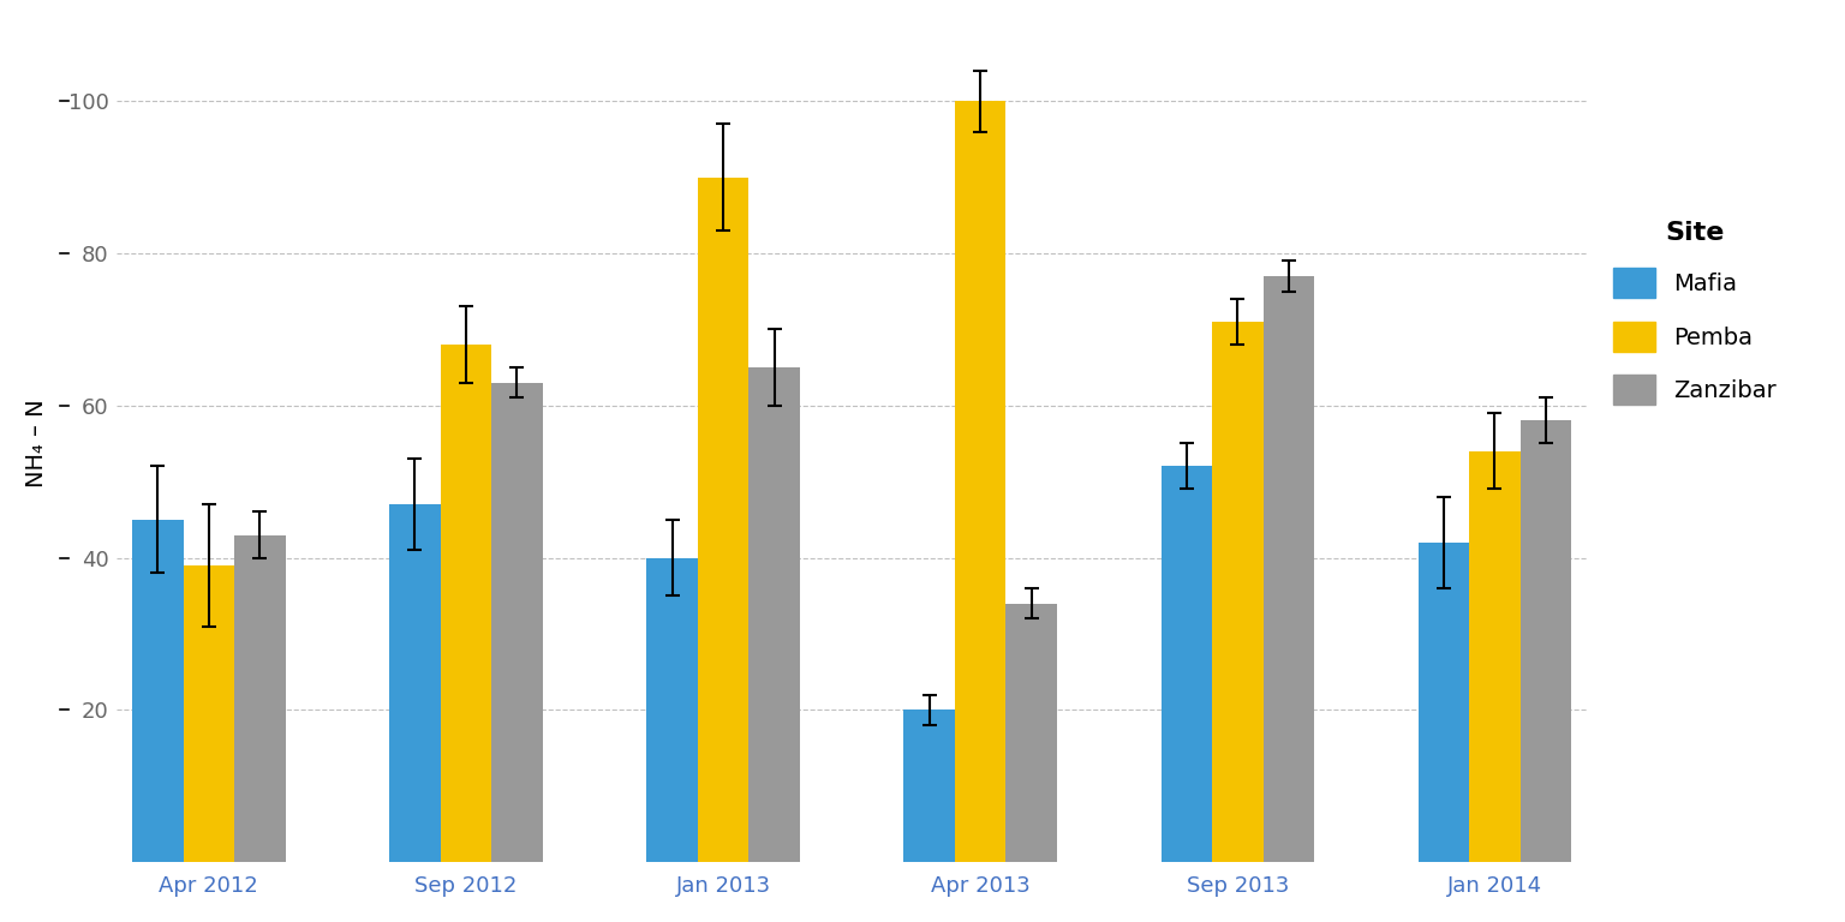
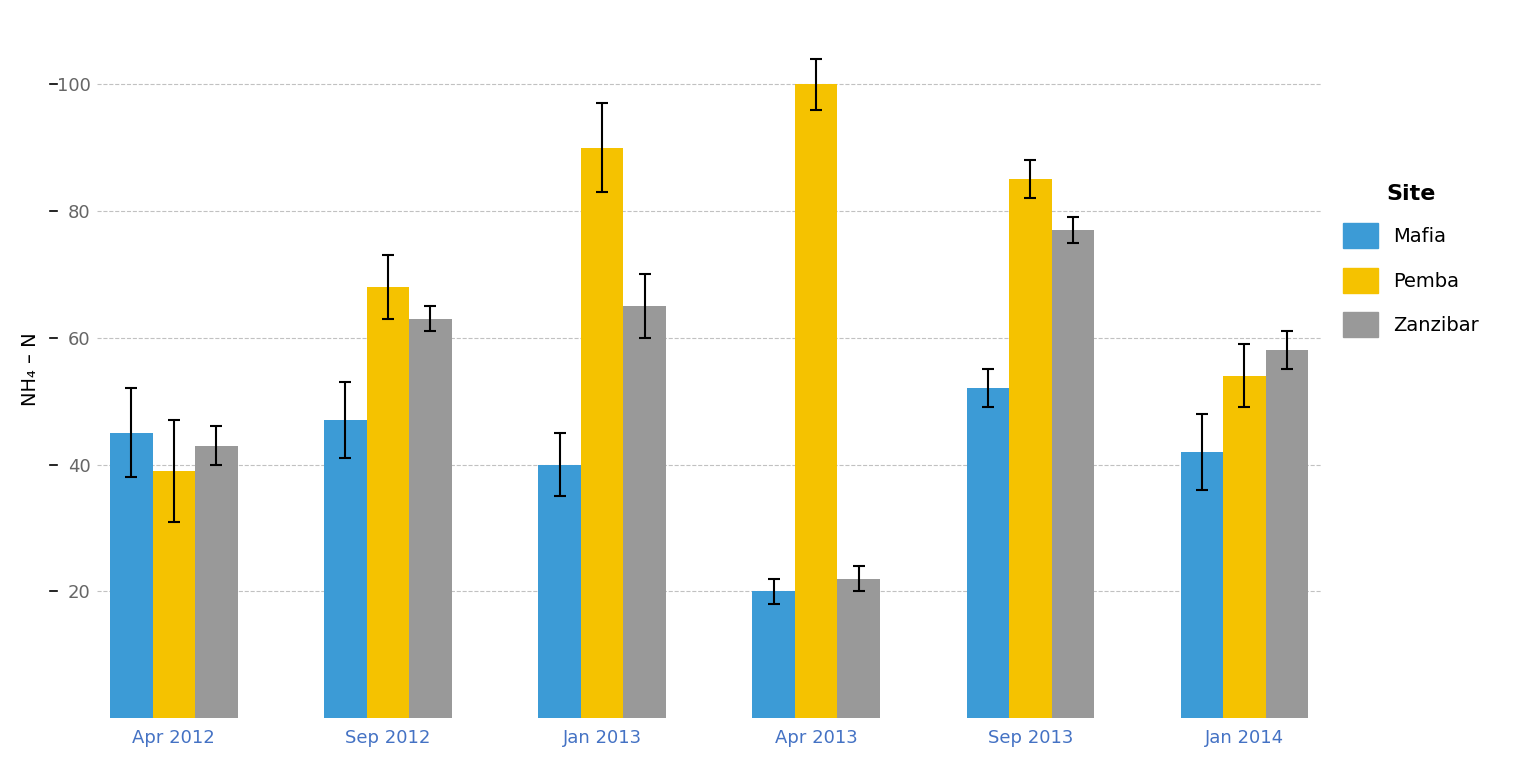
Zanzibar/Apr 2013: 34 -> 22
Pemba/Sep 2013: 71 -> 85
